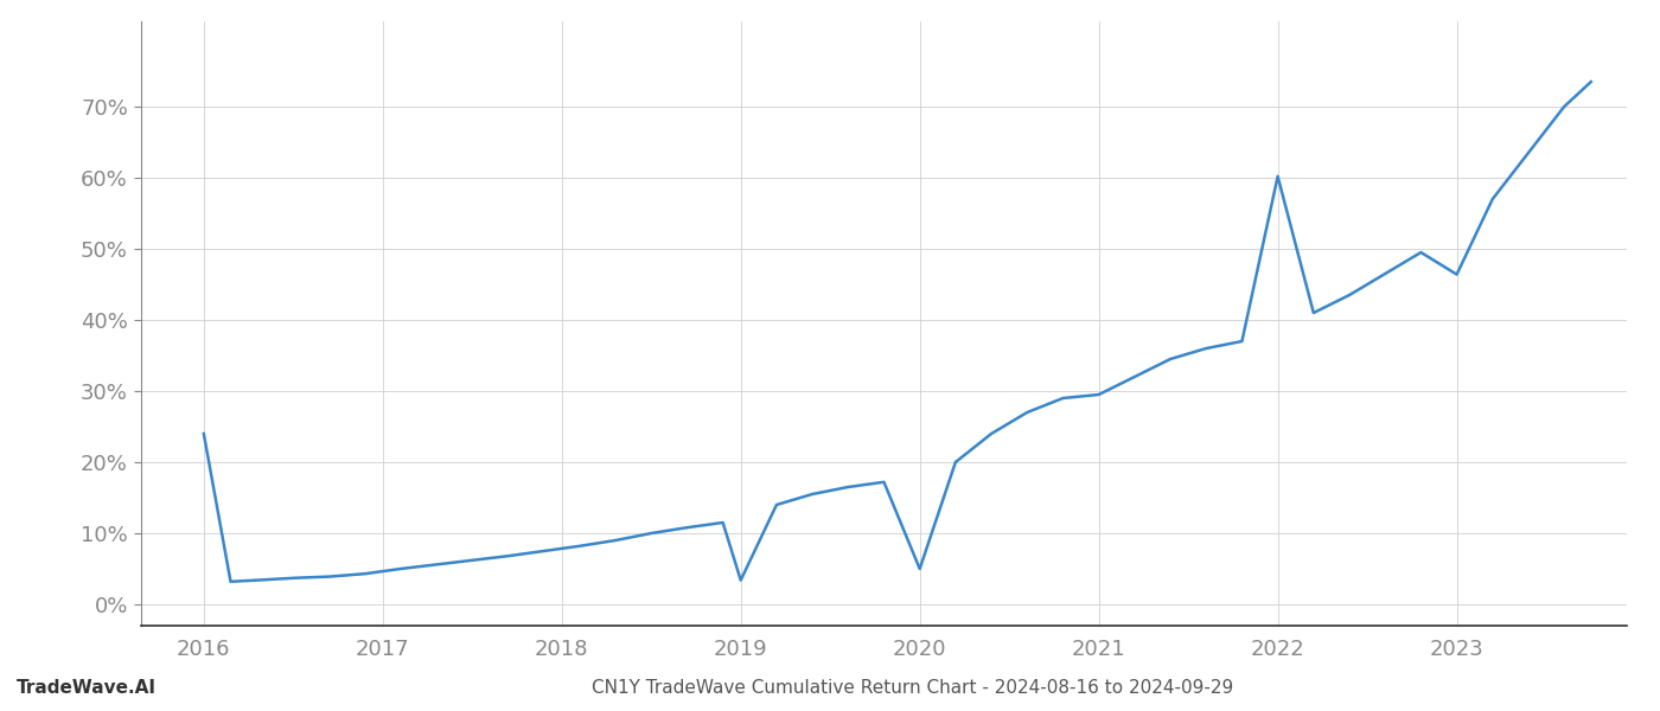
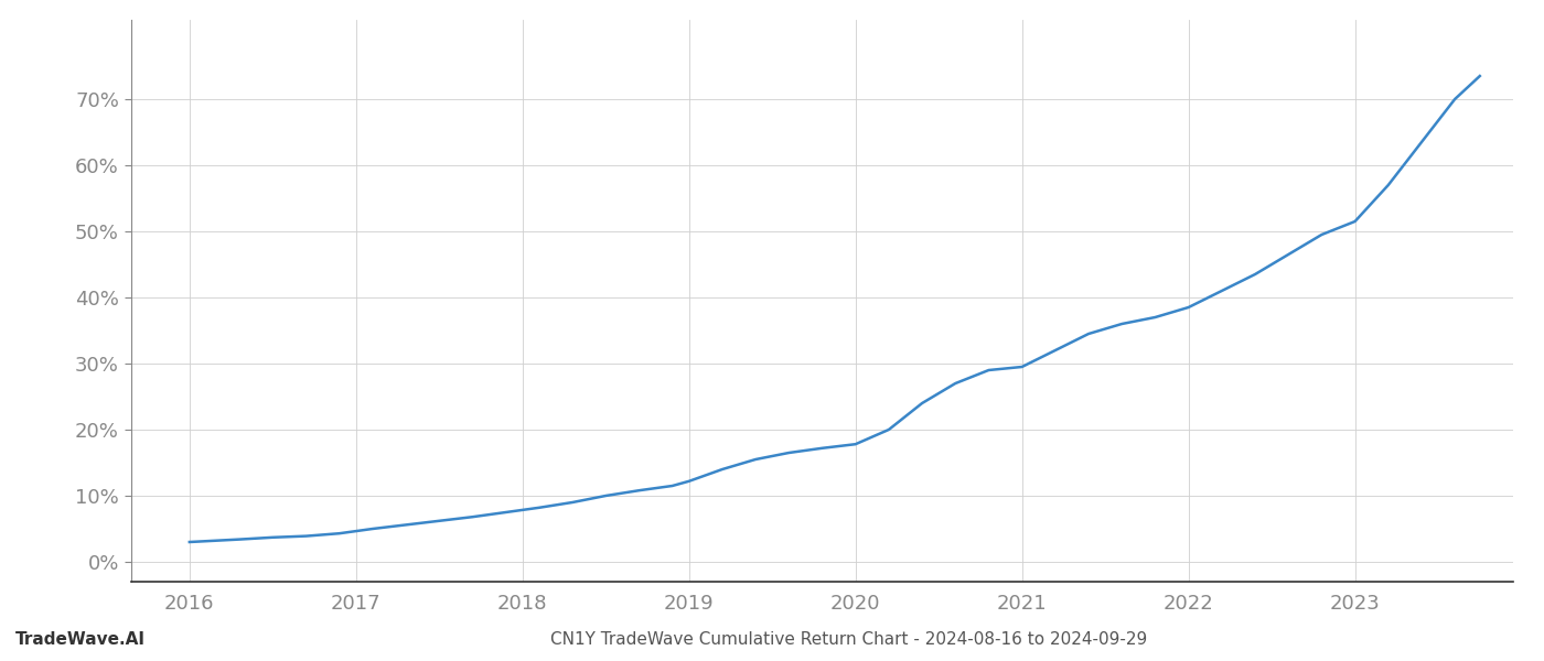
2016: 24.0% -> 3.0%
2019: 3.4% -> 12.2%
2020: 5.0% -> 17.8%
2022: 60.2% -> 38.5%
2023: 46.4% -> 51.5%
